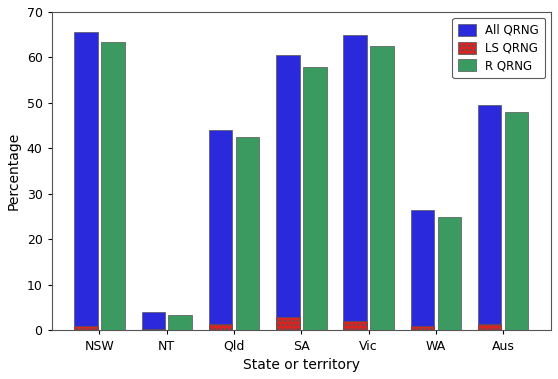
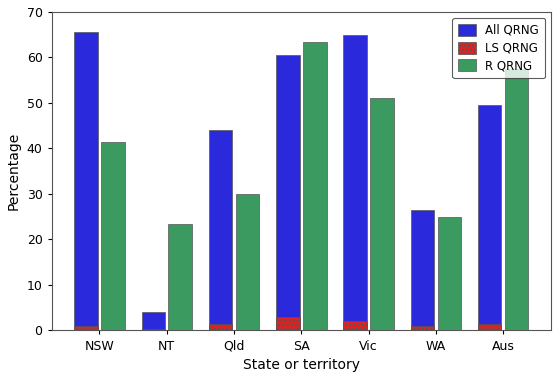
R QRNG/NSW: 63.5 -> 41.5
R QRNG/NT: 3.5 -> 23.5
R QRNG/Qld: 42.5 -> 30.0
R QRNG/SA: 58.0 -> 63.5
R QRNG/Vic: 62.5 -> 51.0
R QRNG/Aus: 48.0 -> 57.5
